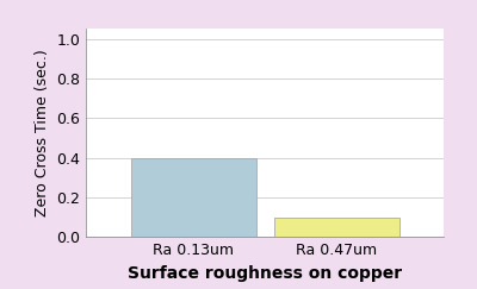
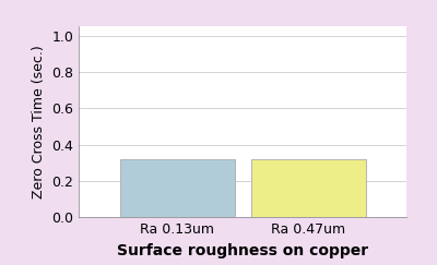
Ra 0.13um: 0.40 -> 0.32
Ra 0.47um: 0.10 -> 0.32
